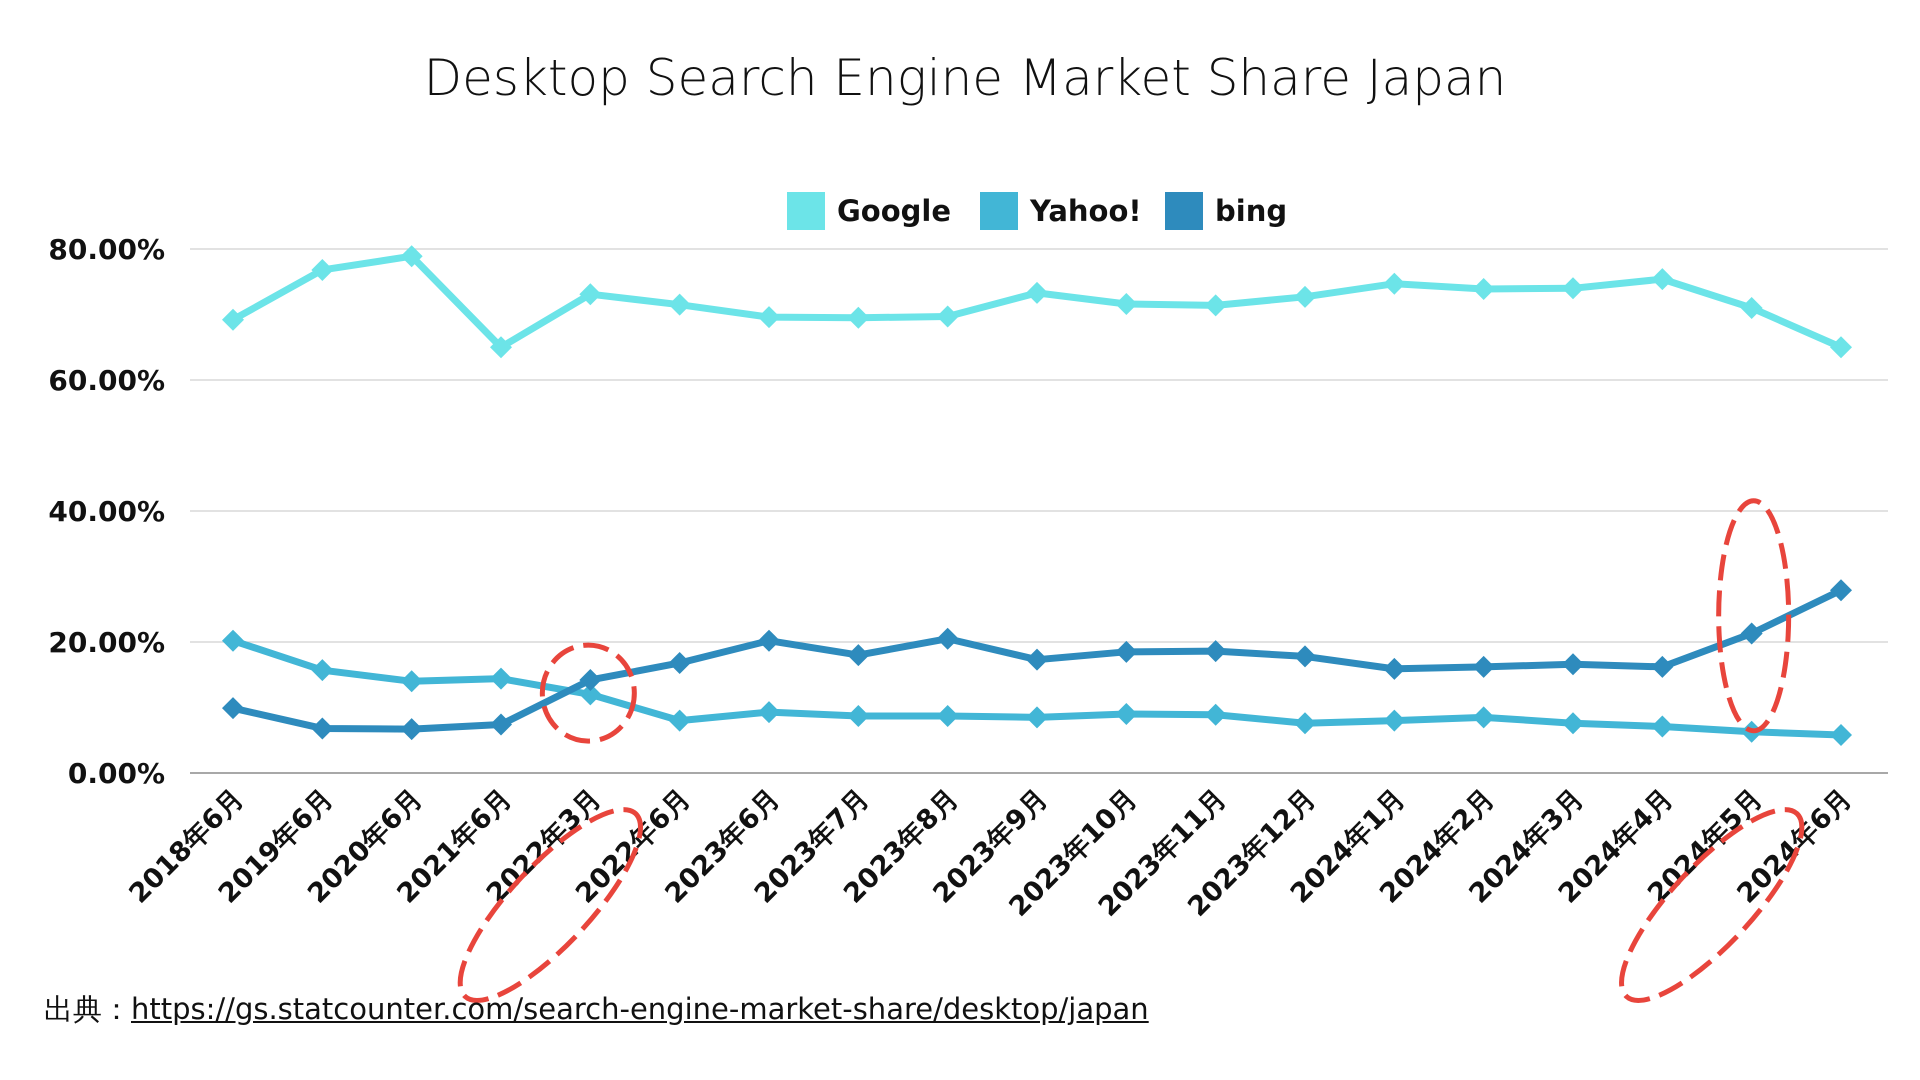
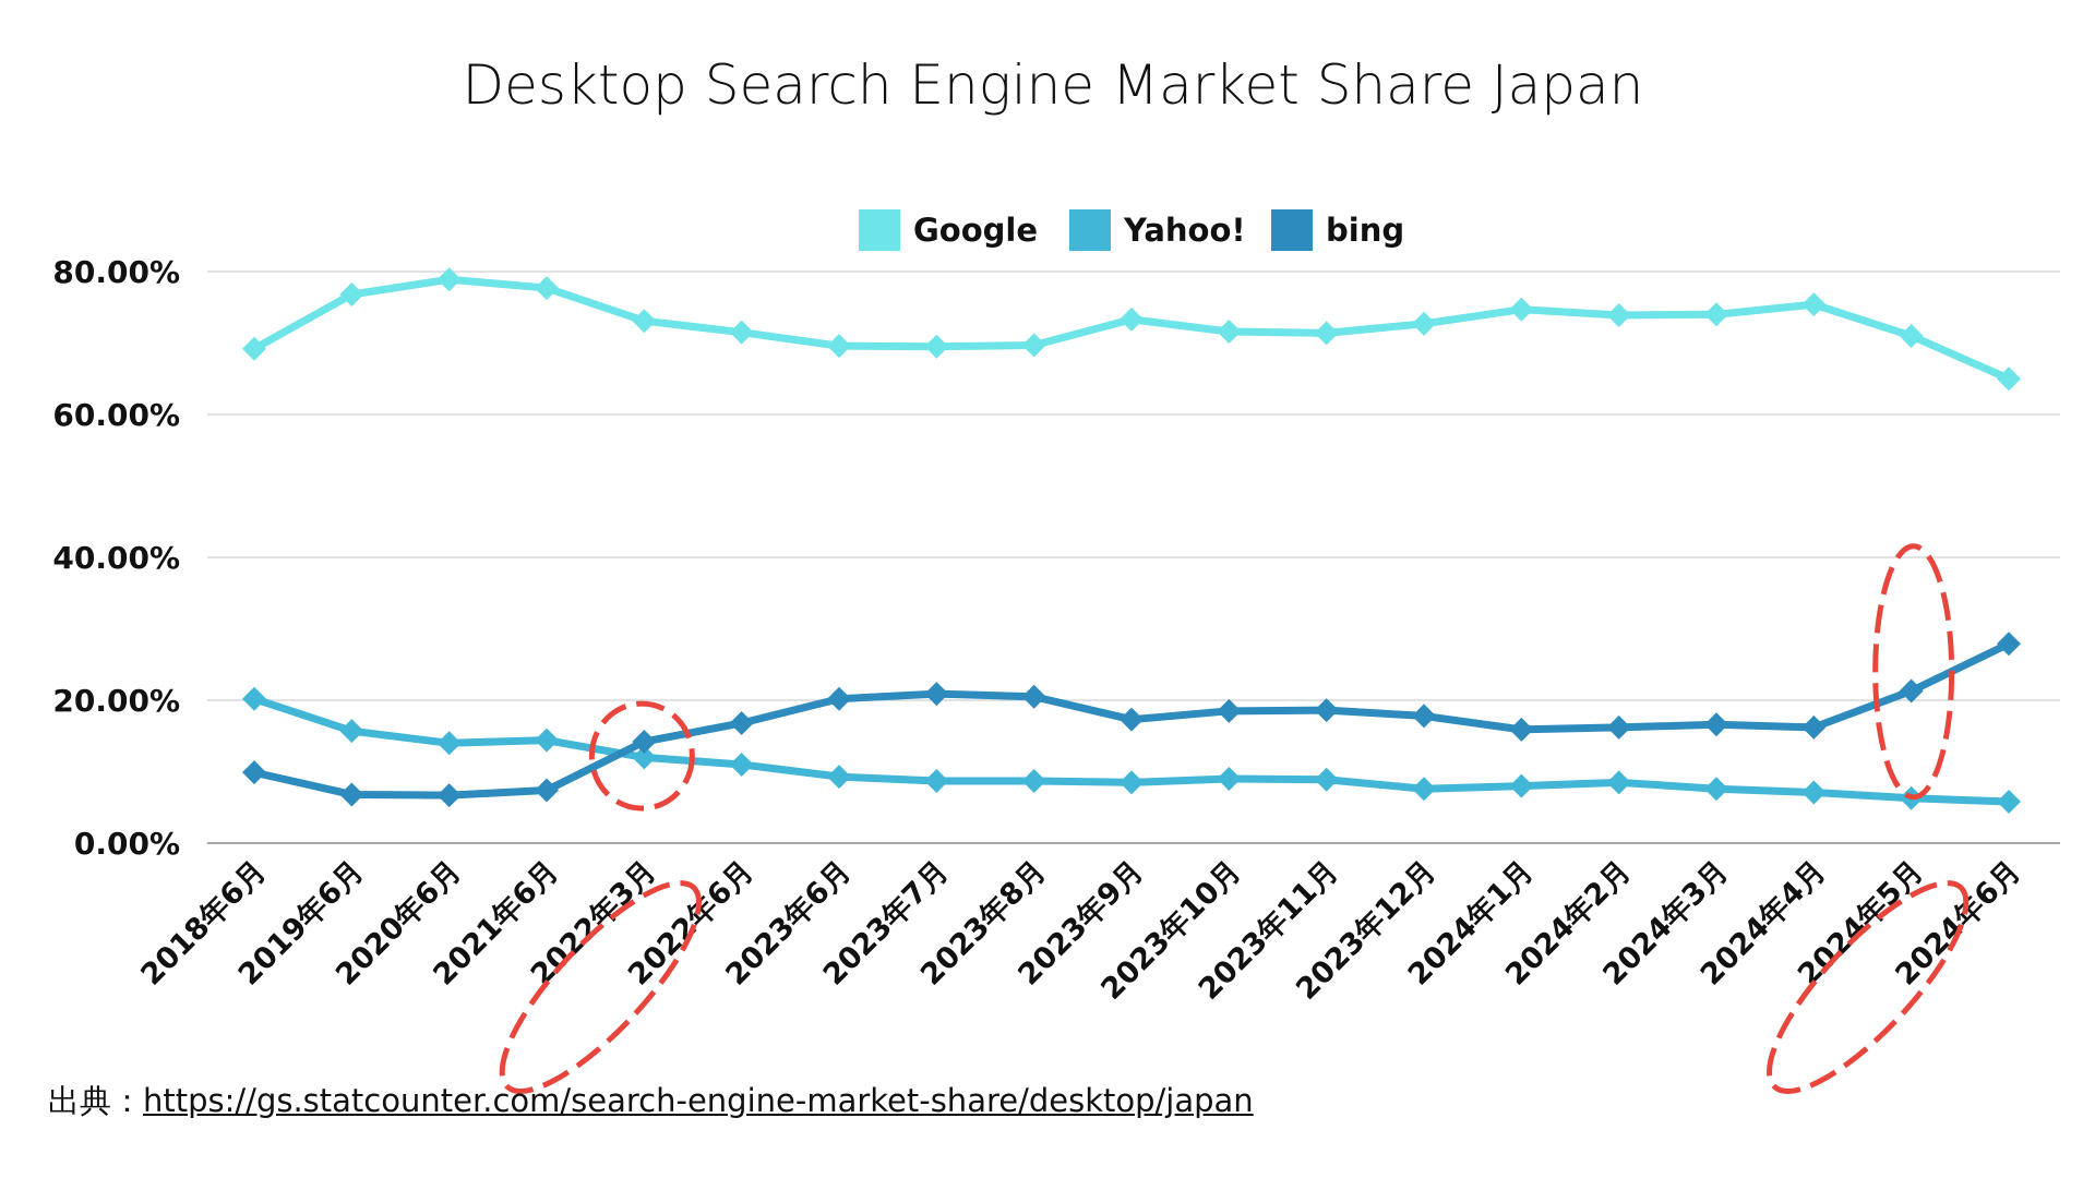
Google/2021年6月: 65% -> 78%
Yahoo!/2022年6月: 8% -> 11%
bing/2023年7月: 18% -> 21%
